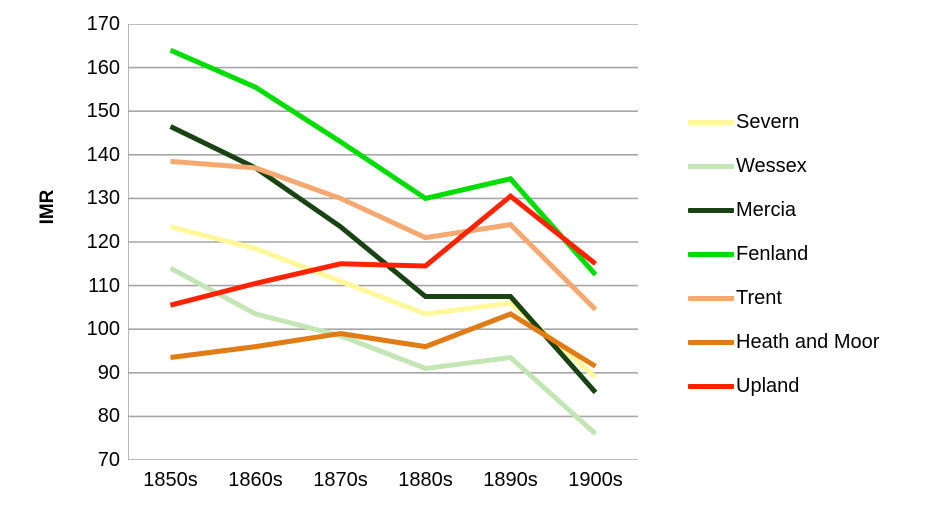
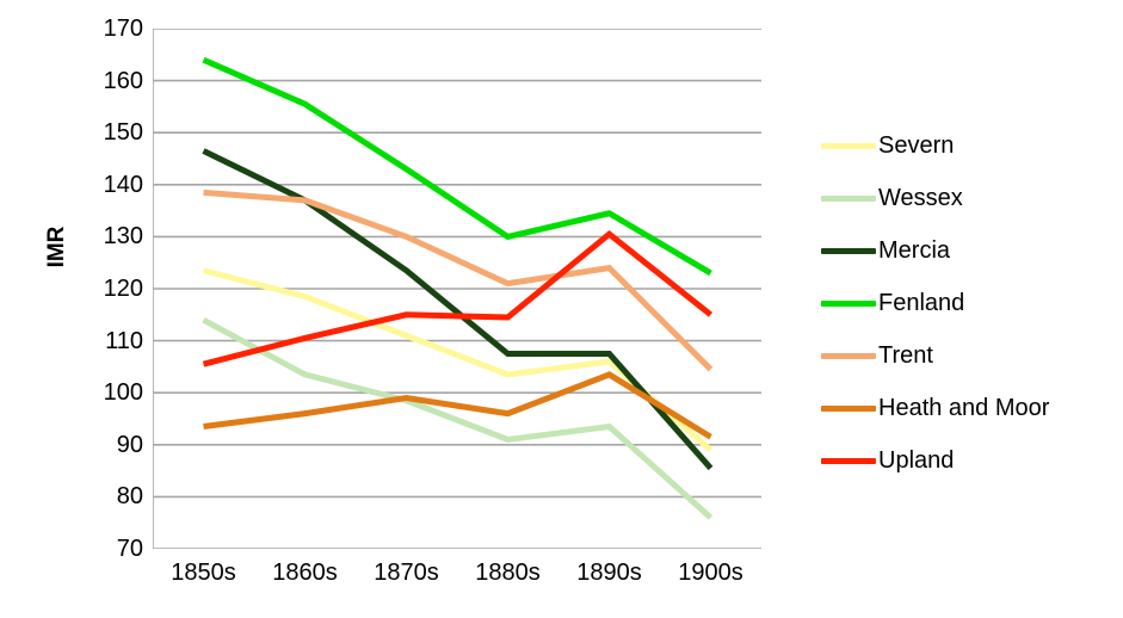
Fenland/1900s: 112 -> 123
